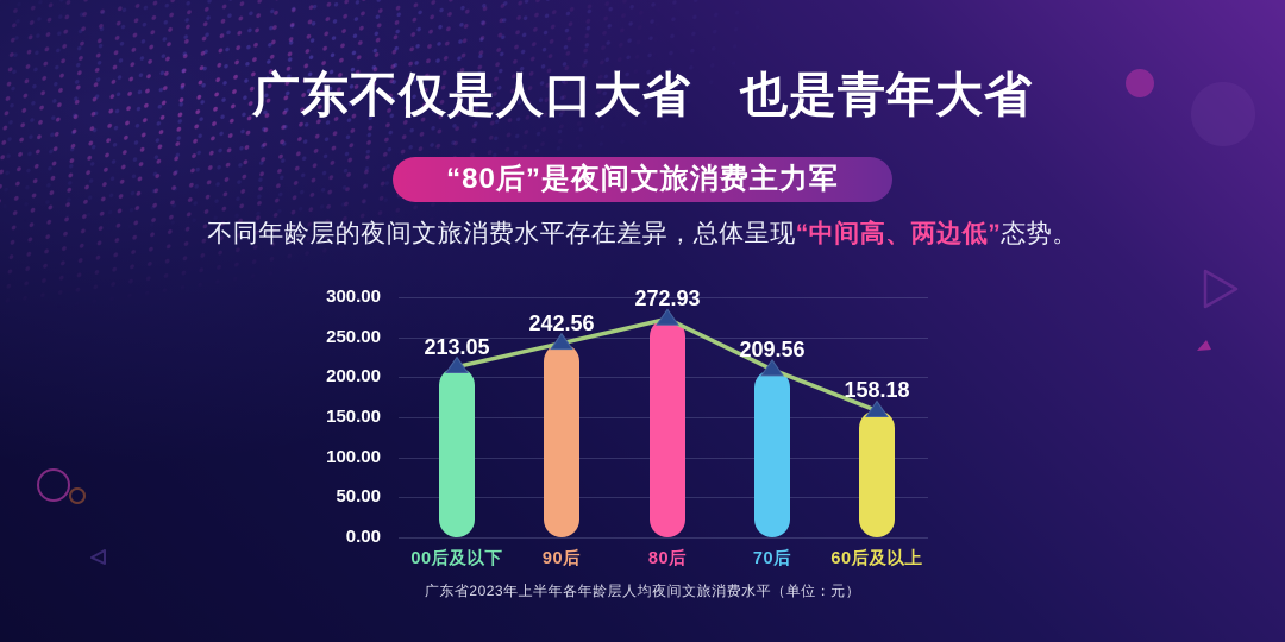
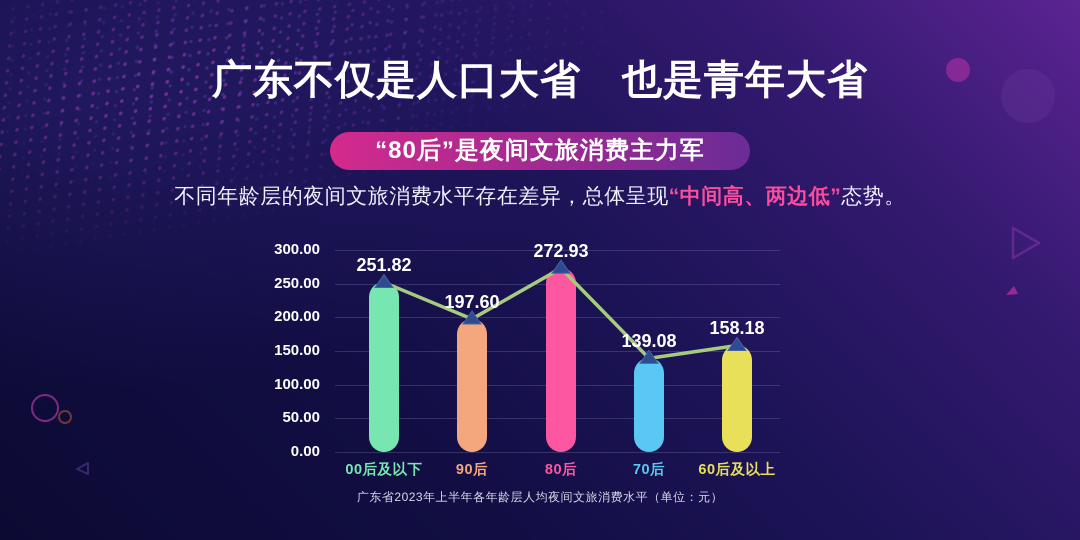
00后及以下: 213.05 -> 251.82
90后: 242.56 -> 197.60
70后: 209.56 -> 139.08
